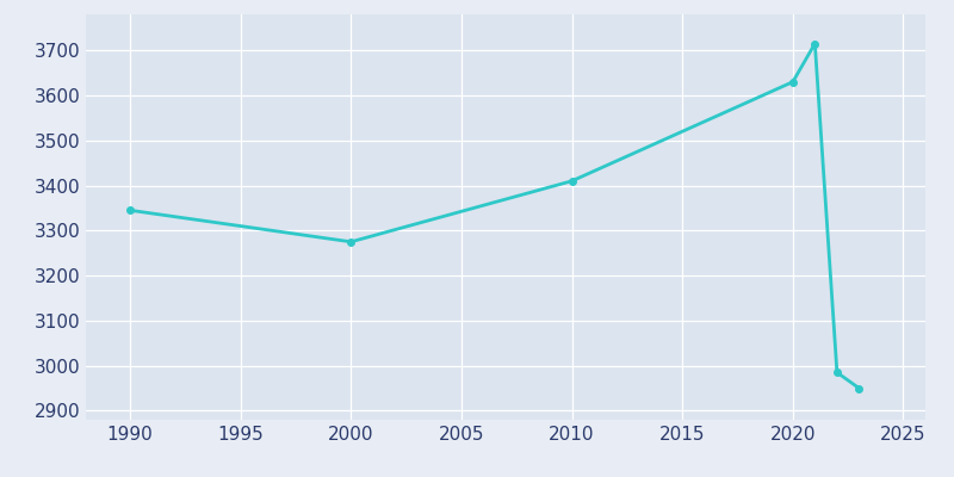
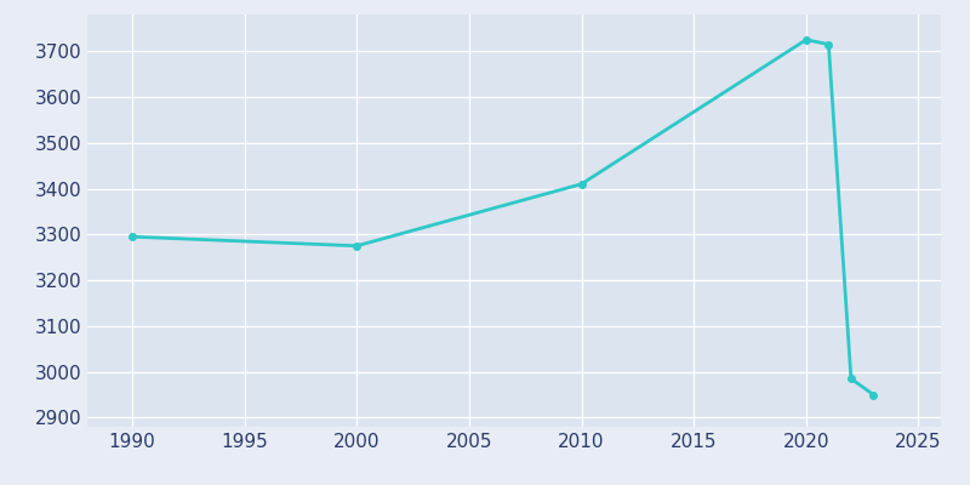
1990: 3345 -> 3295
2020: 3630 -> 3725
